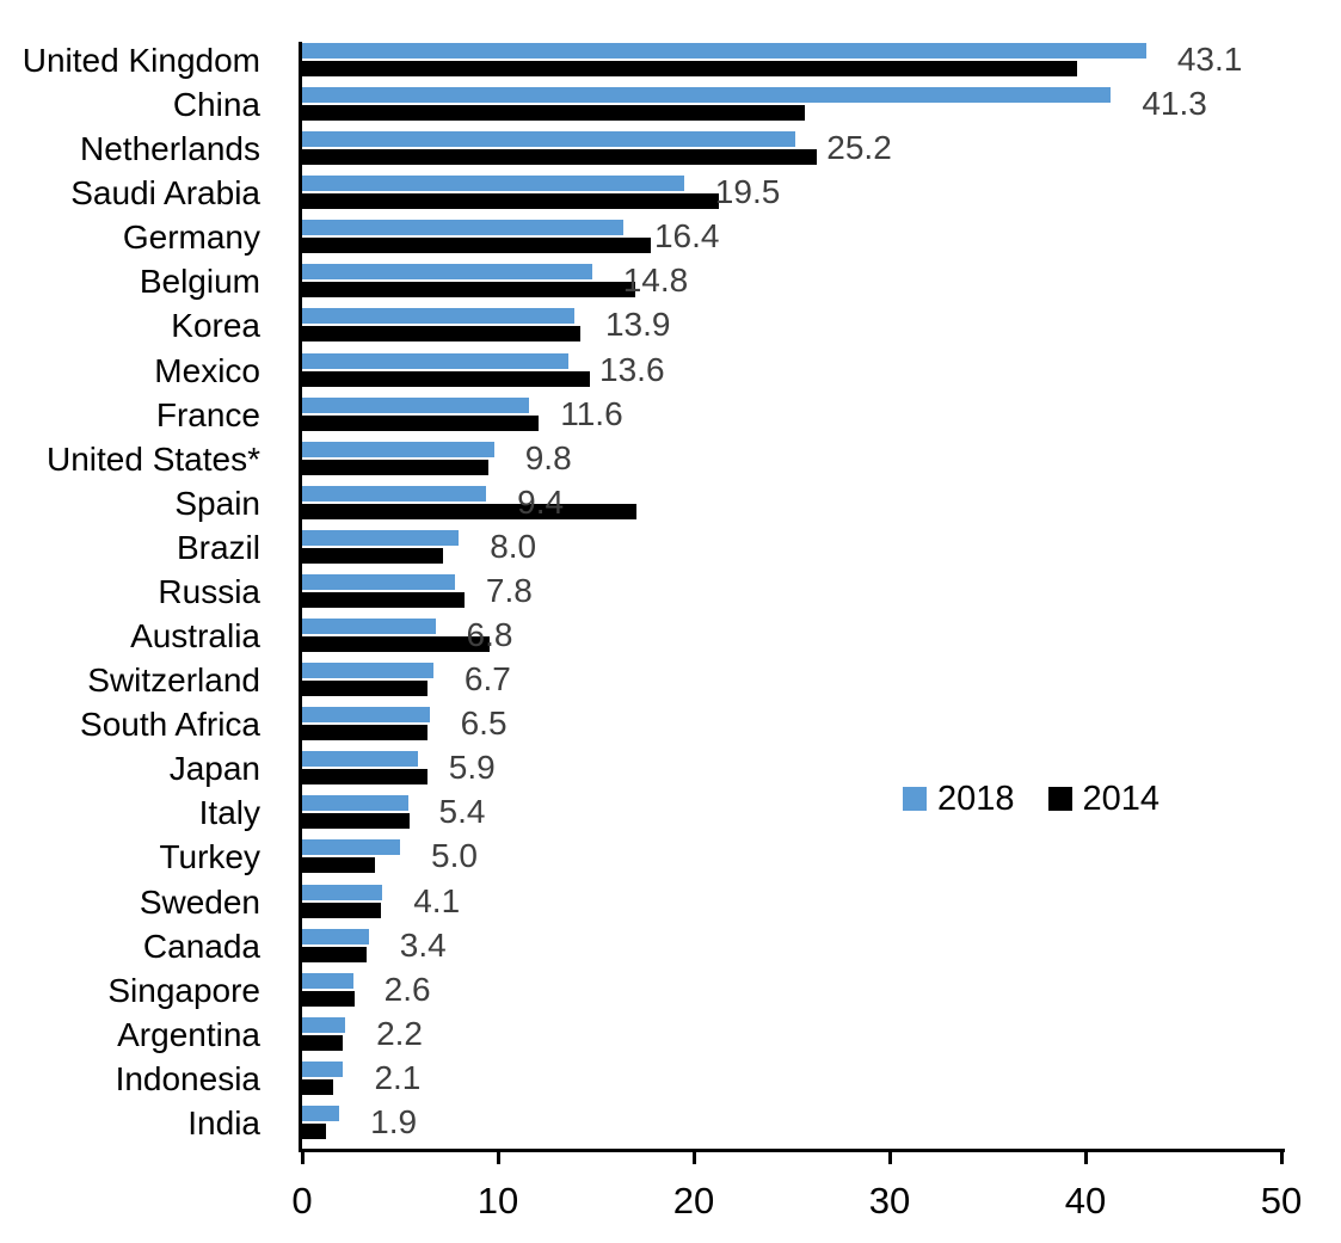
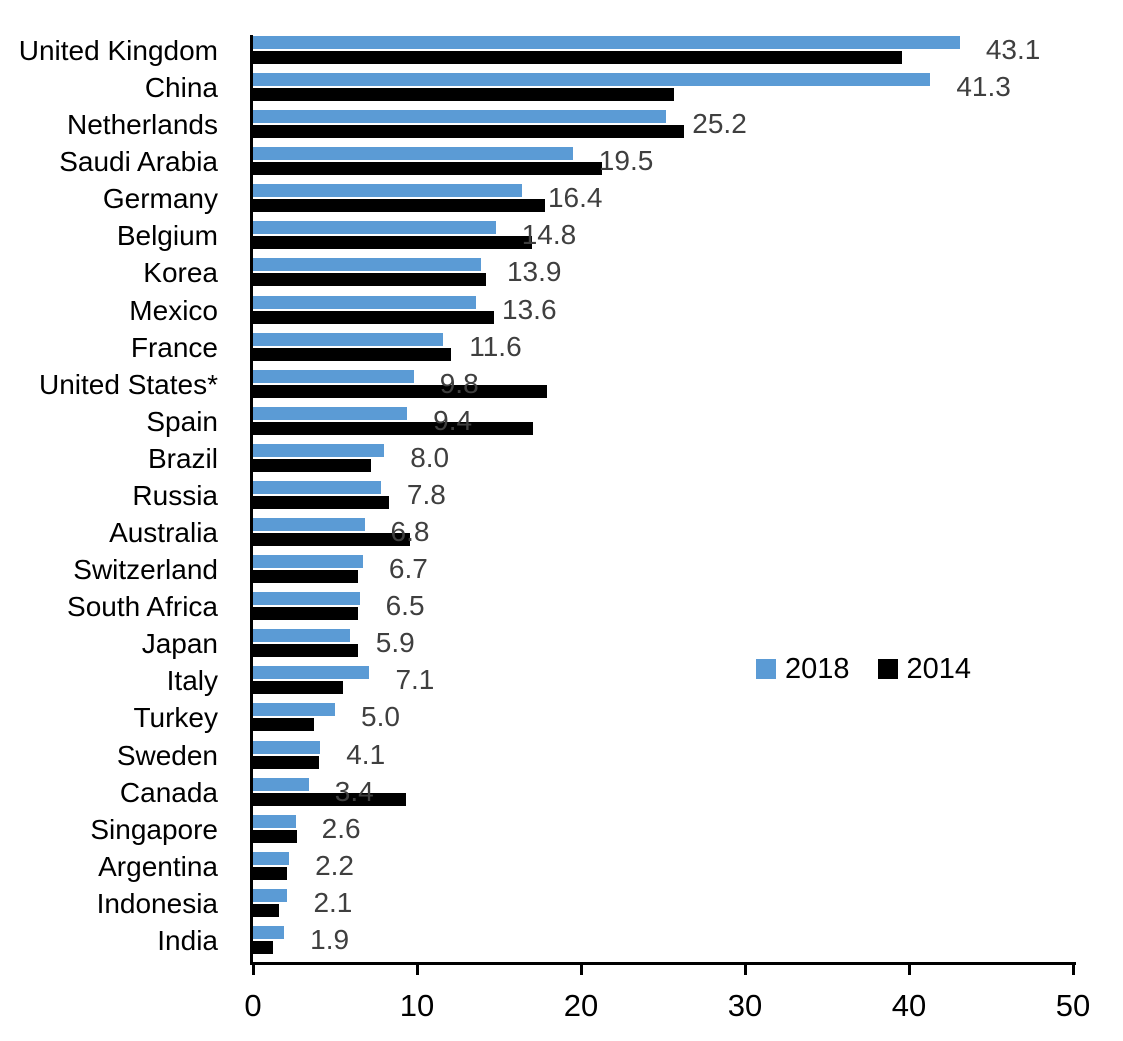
2014/United States*: 9.5 -> 17.9
2018/Italy: 5.4 -> 7.1
2014/Canada: 3.3 -> 9.3
